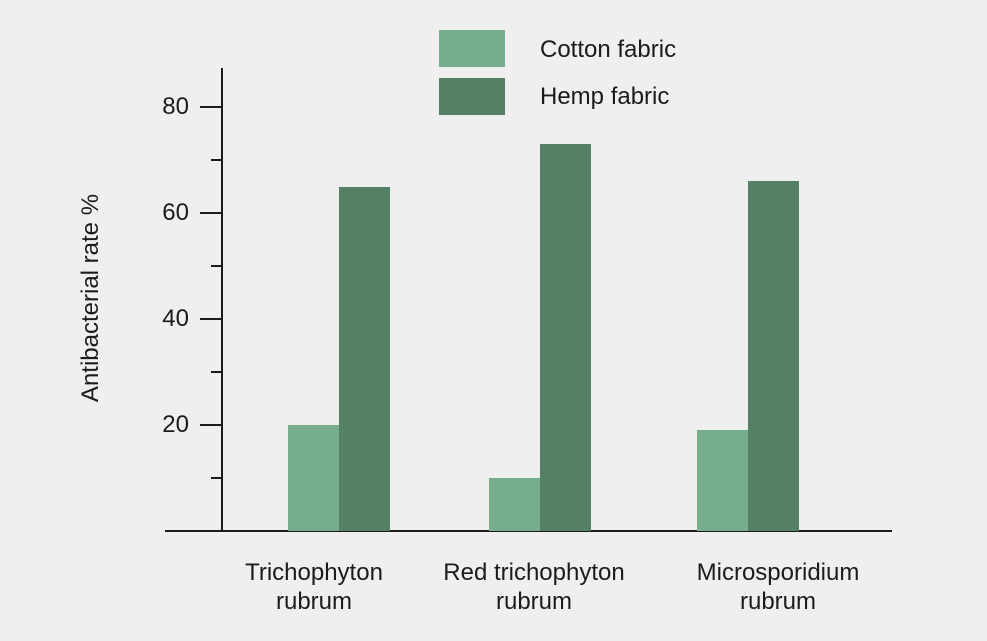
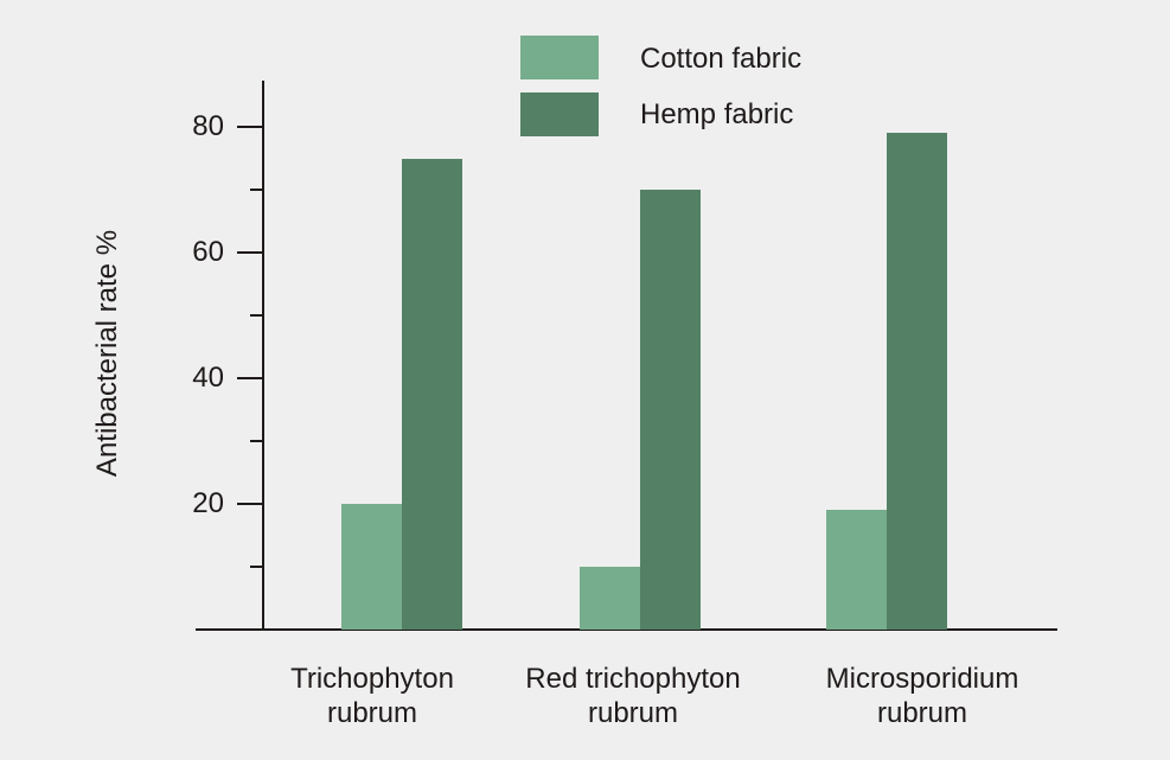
Hemp fabric/Trichophyton rubrum: 65 -> 75
Hemp fabric/Red trichophyton rubrum: 73 -> 70
Hemp fabric/Microsporidium rubrum: 66 -> 79
